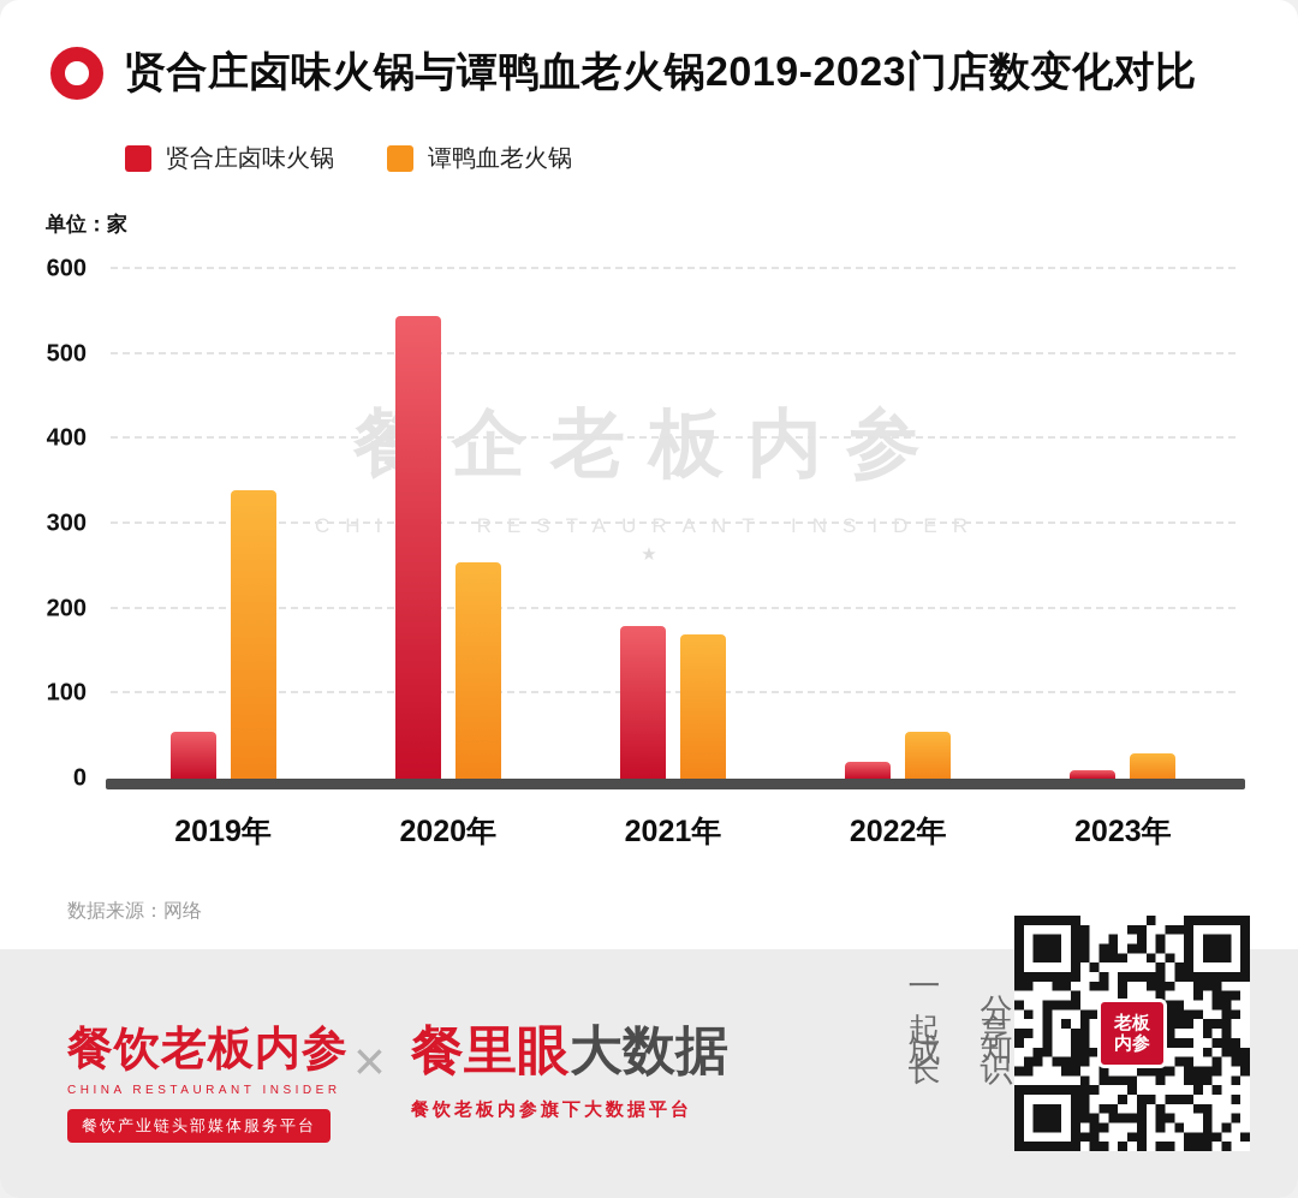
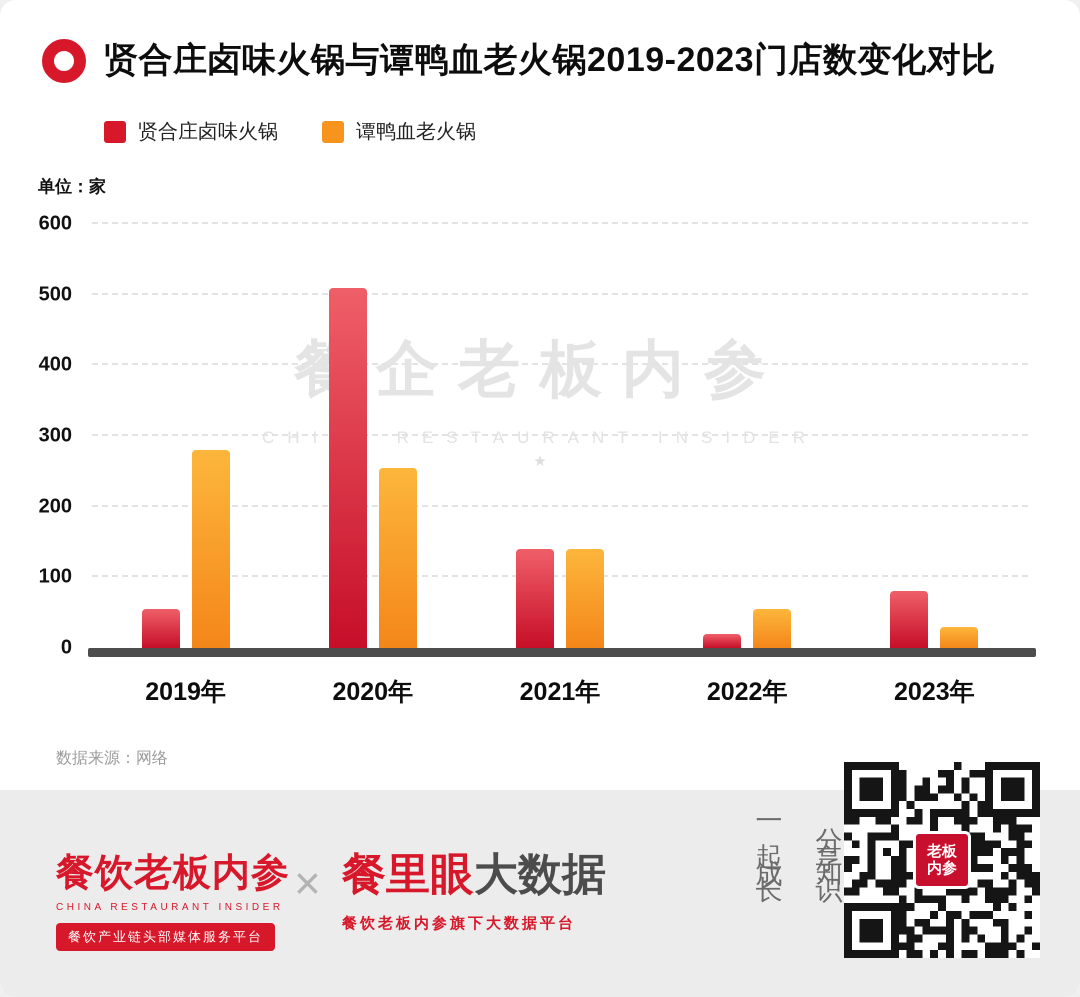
谭鸭血老火锅/2019年: 340 -> 280
贤合庄卤味火锅/2020年: 540 -> 510
贤合庄卤味火锅/2021年: 180 -> 140
谭鸭血老火锅/2021年: 170 -> 140
贤合庄卤味火锅/2023年: 10 -> 80
